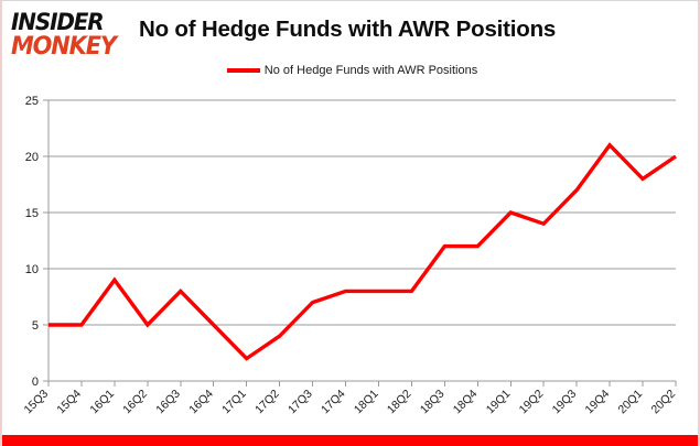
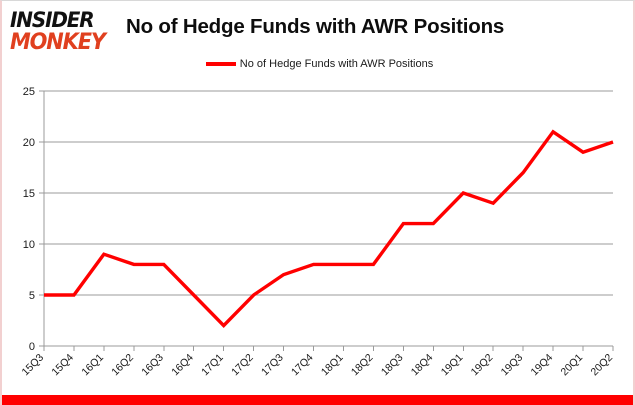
16Q2: 5 -> 8
17Q2: 4 -> 5
20Q1: 18 -> 19
